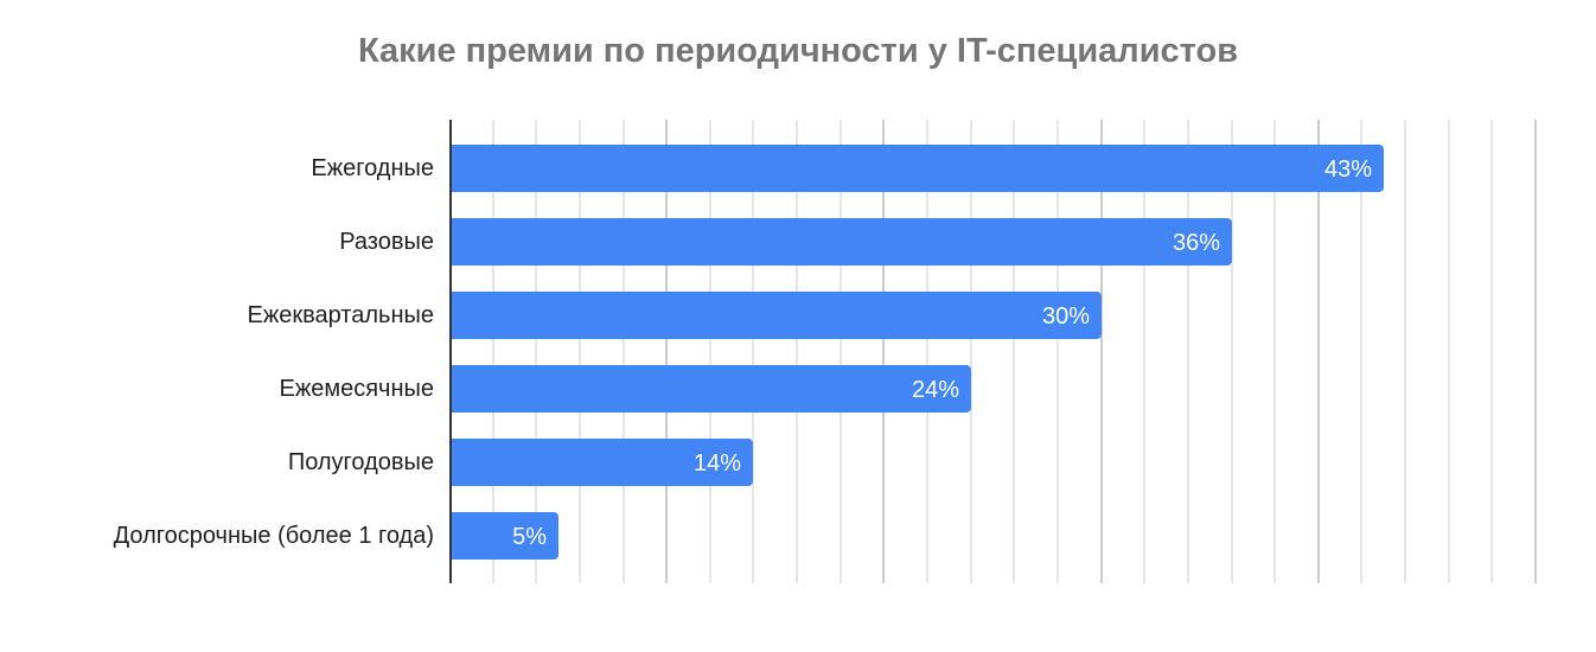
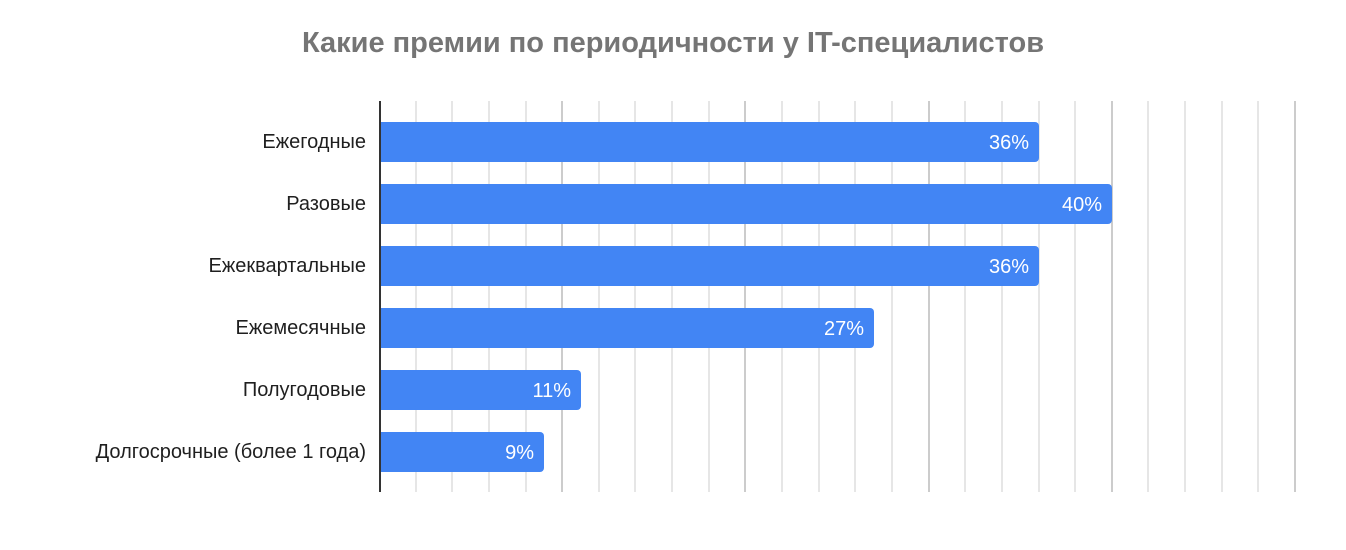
Ежегодные: 43% -> 36%
Разовые: 36% -> 40%
Ежеквартальные: 30% -> 36%
Ежемесячные: 24% -> 27%
Полугодовые: 14% -> 11%
Долгосрочные (более 1 года): 5% -> 9%
